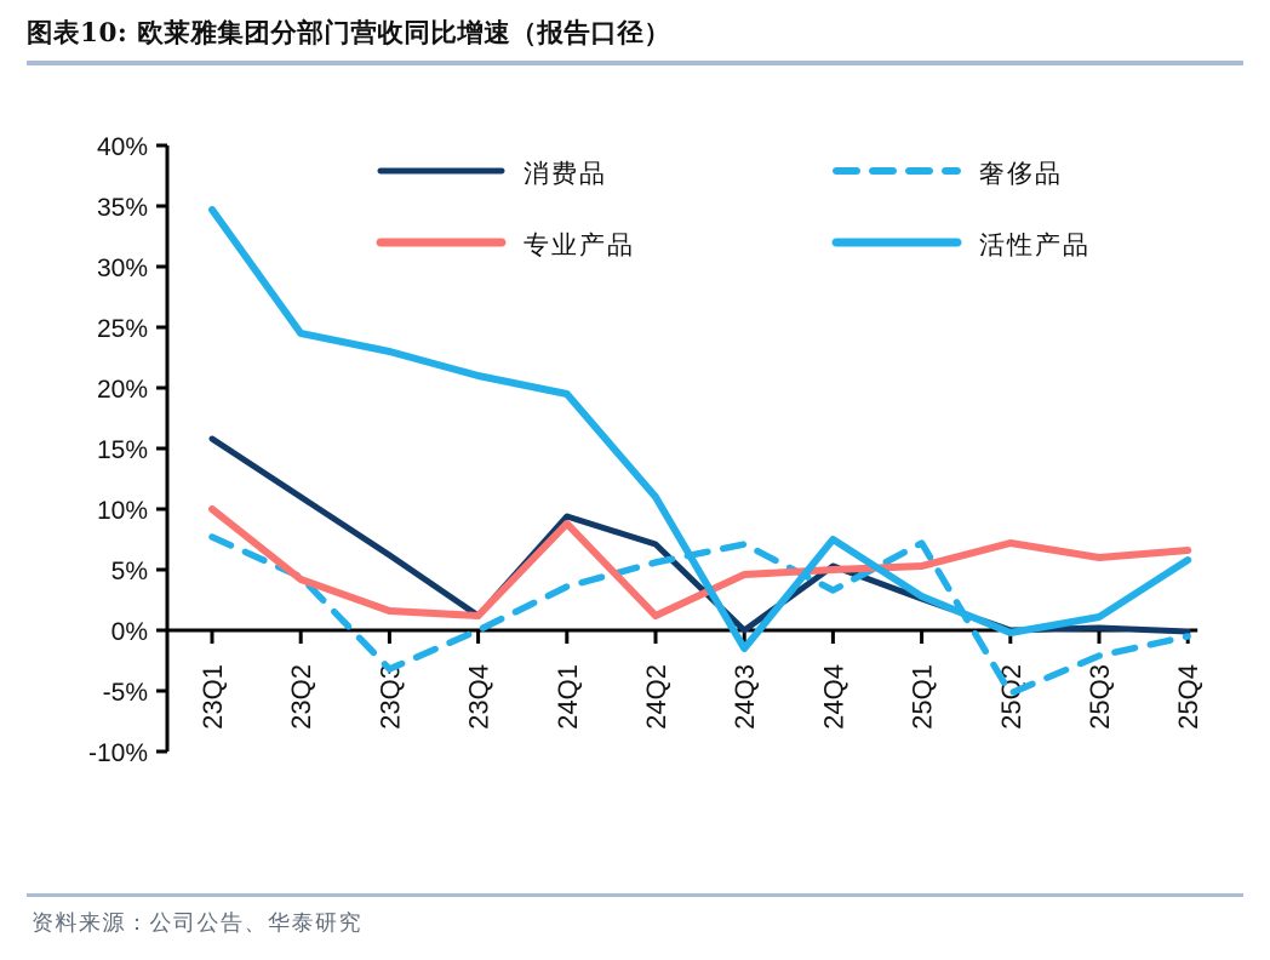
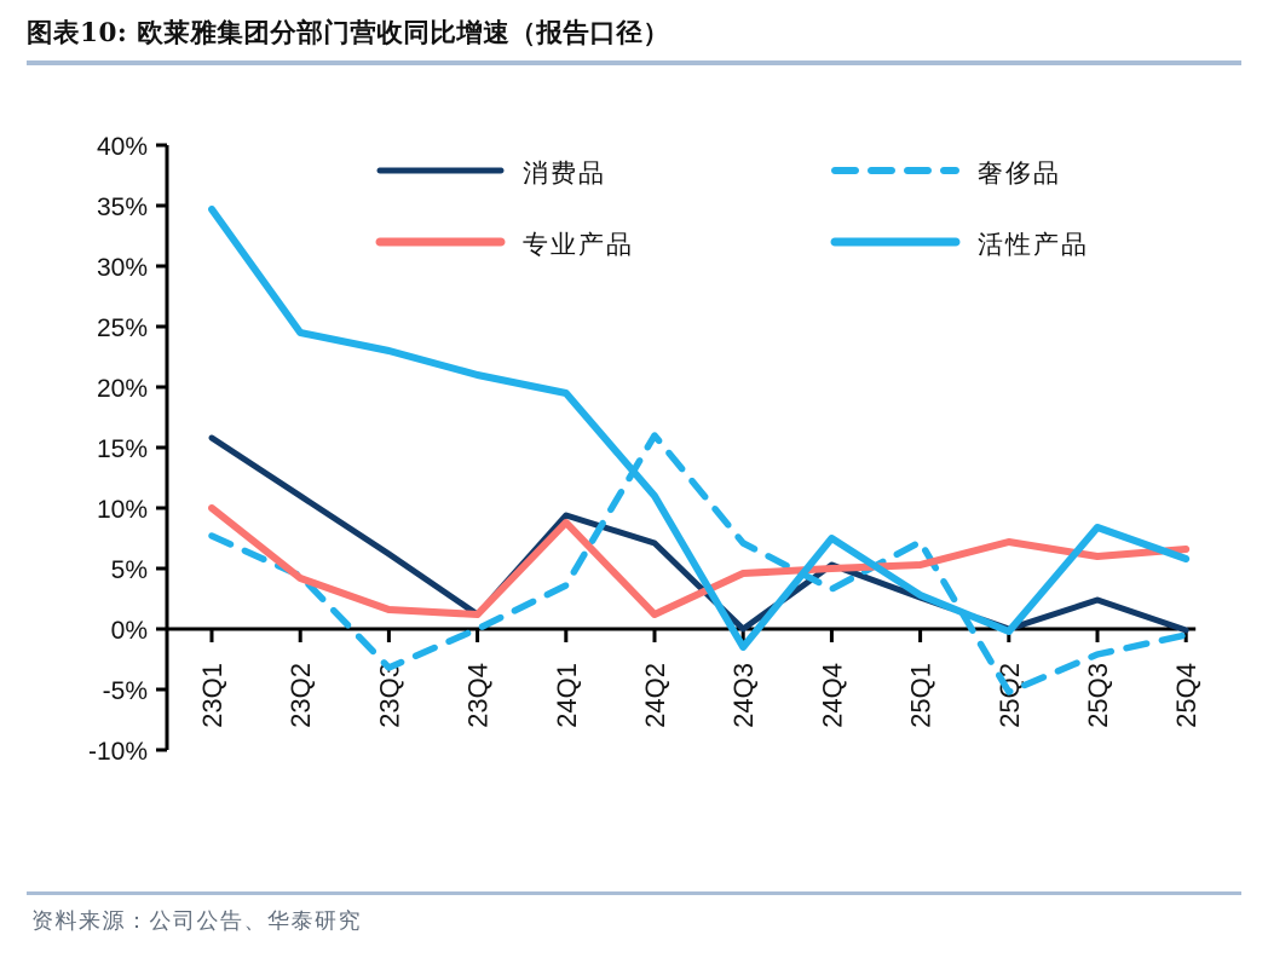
奢侈品/24Q2: 5.6% -> 16.0%
消费品/25Q3: 0.2% -> 2.4%
活性产品/25Q3: 1.1% -> 8.4%
